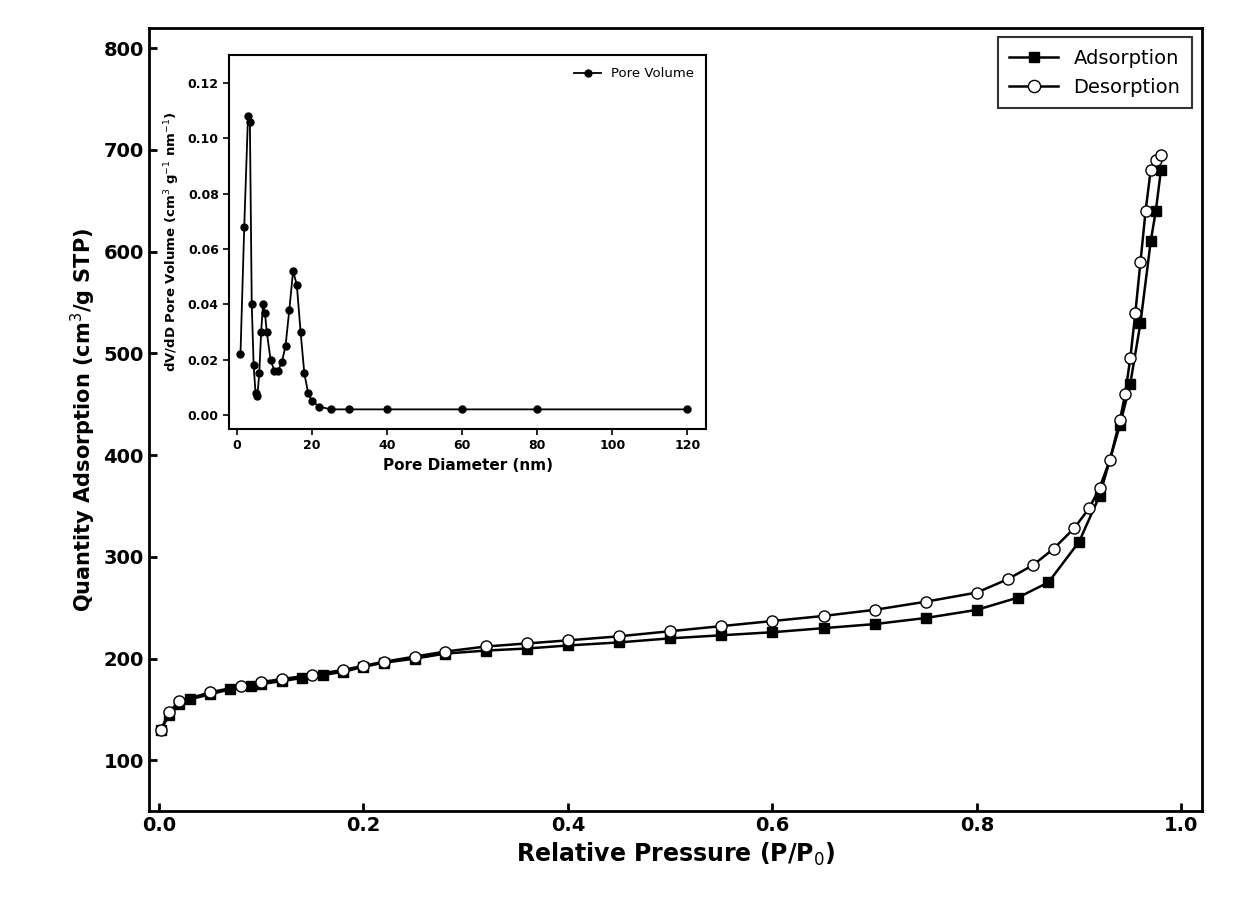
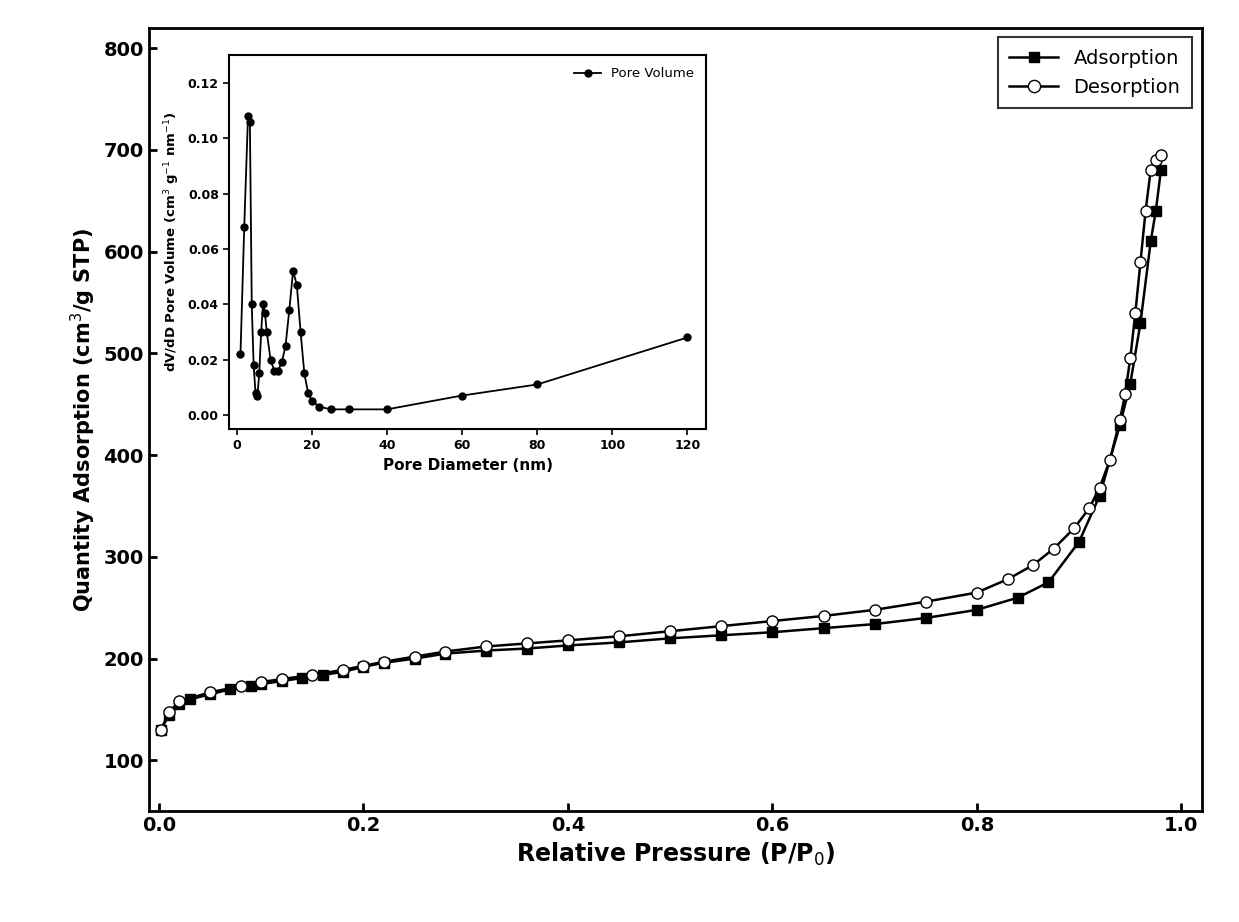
60: 0.002 -> 0.007
80: 0.002 -> 0.011
120: 0.002 -> 0.028
